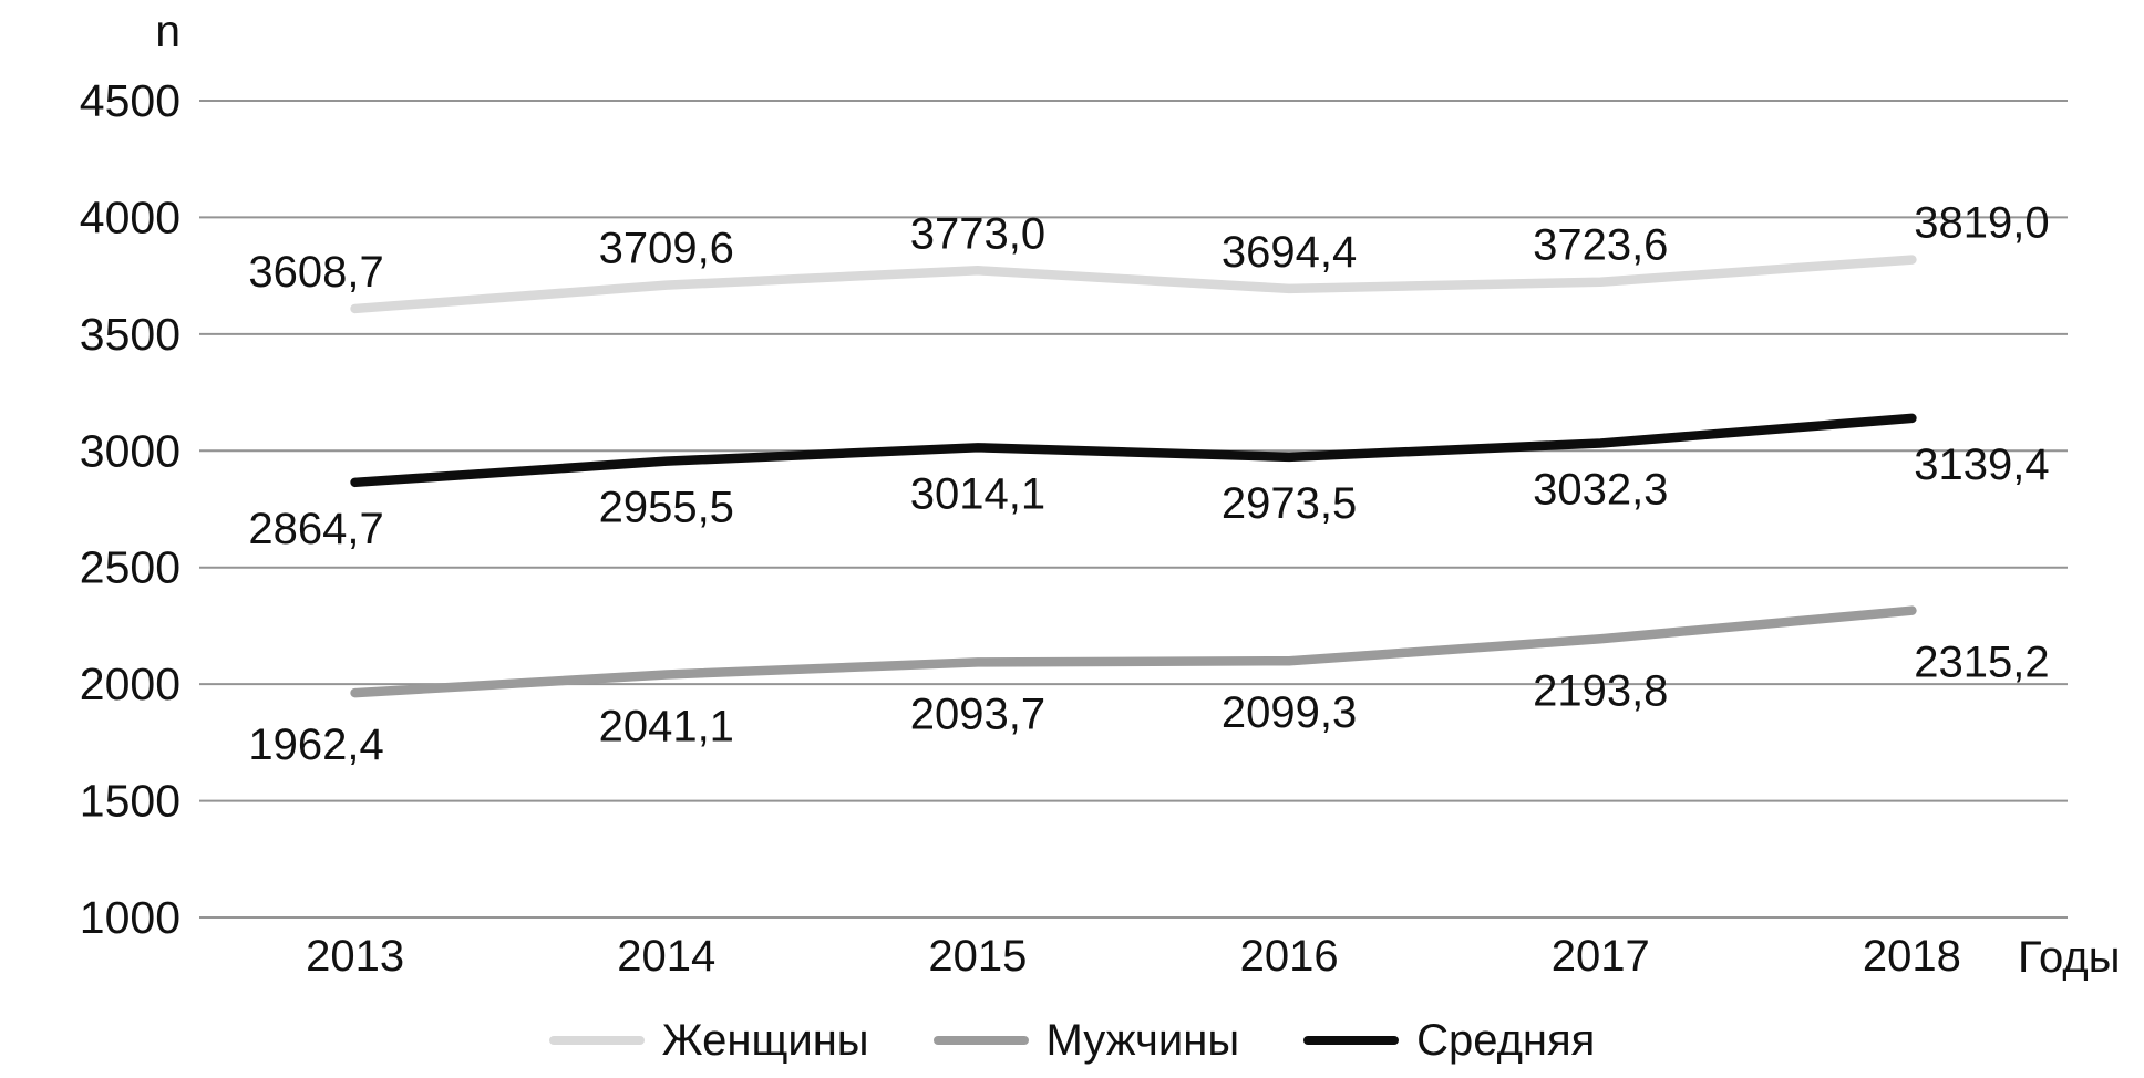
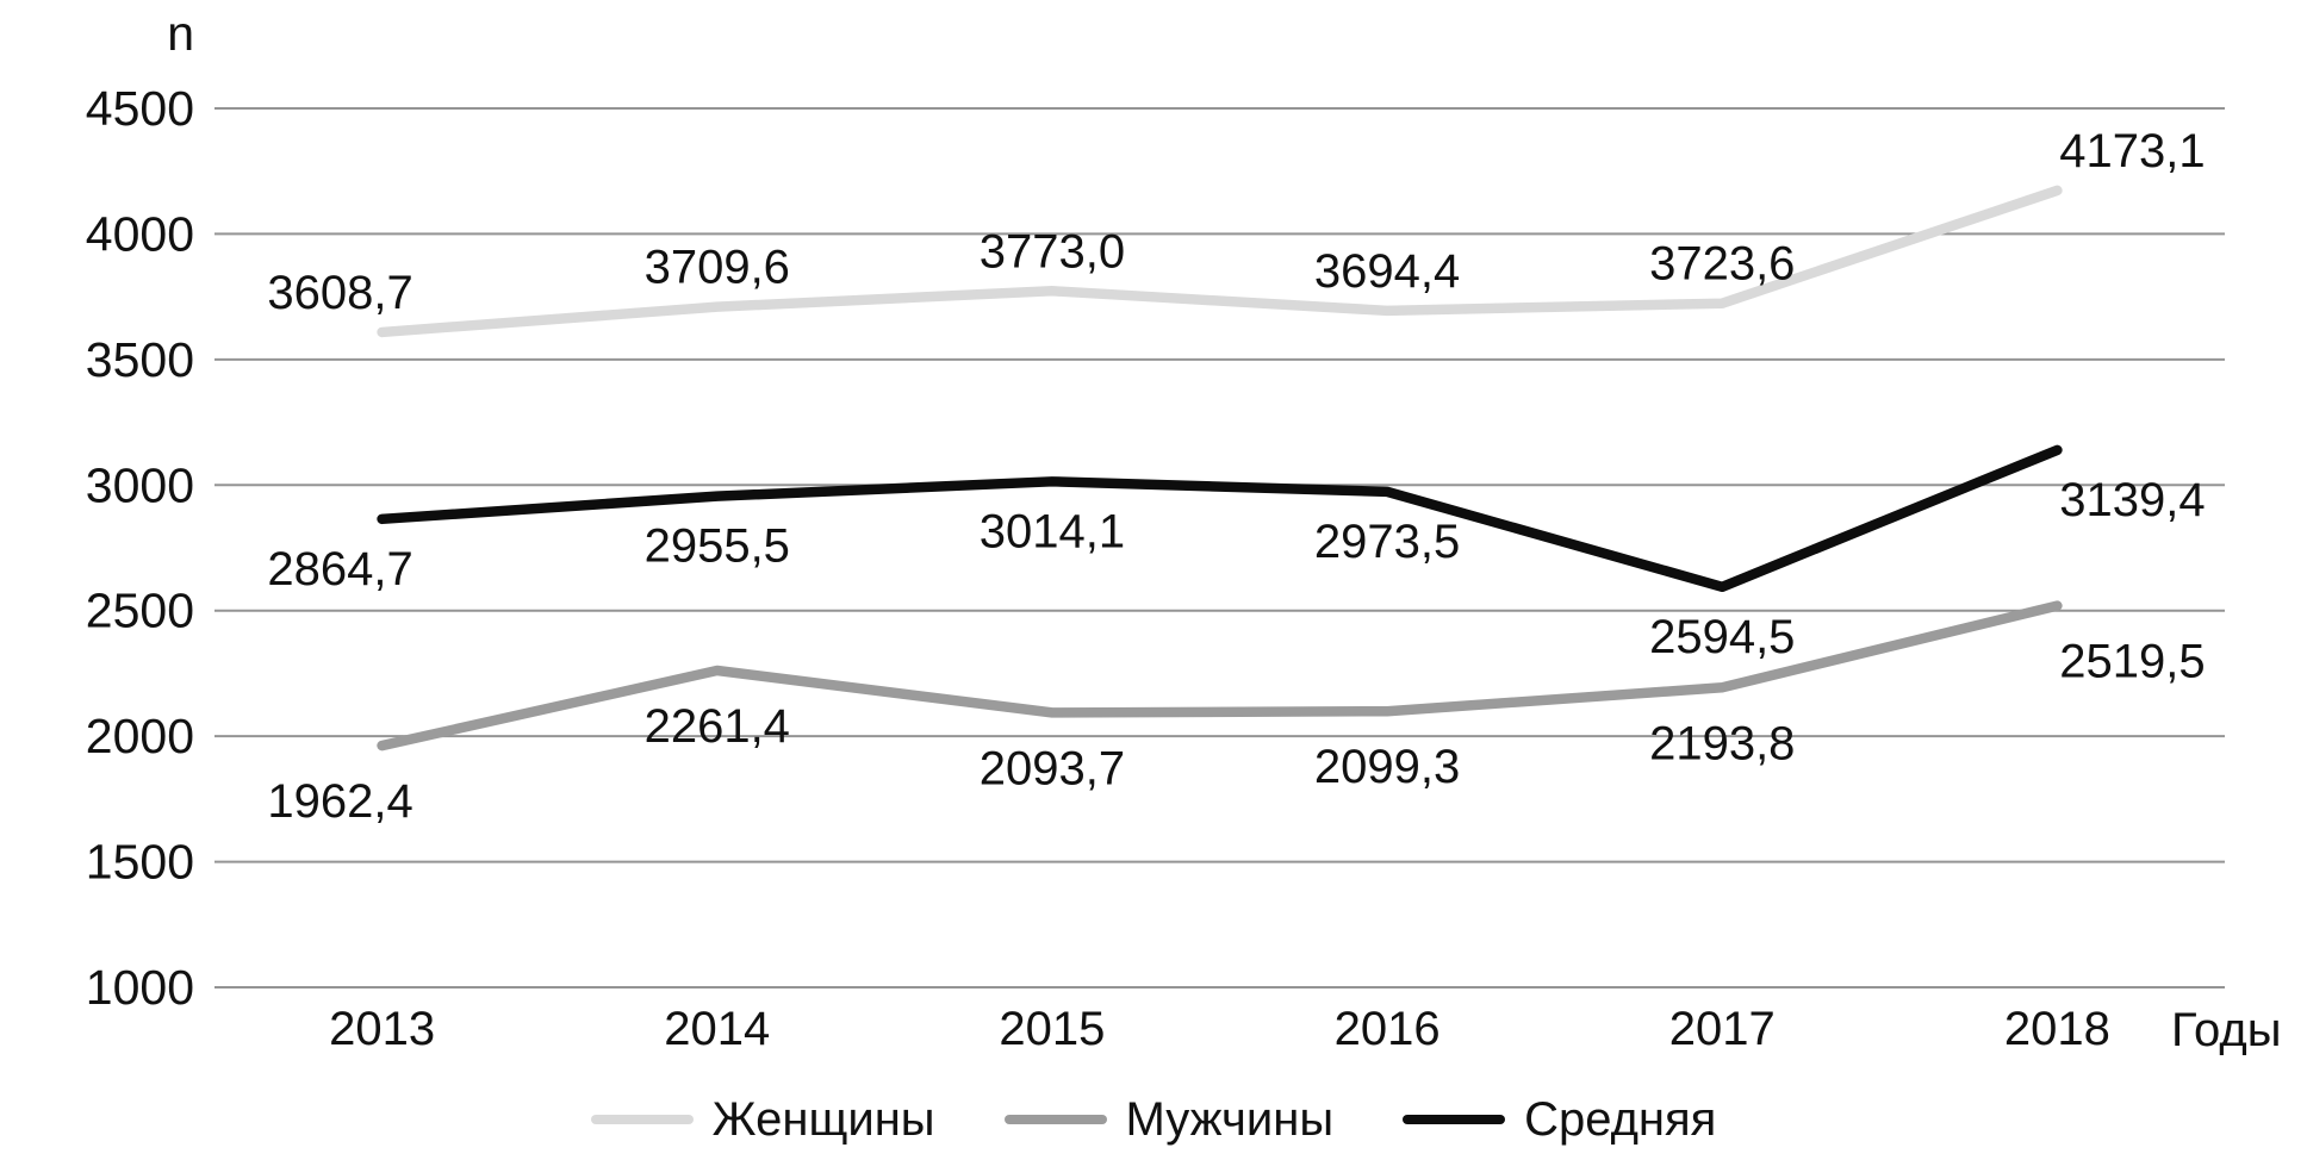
Мужчины/2014: 2041,1 -> 2261,4
Средняя/2017: 3032,3 -> 2594,5
Женщины/2018: 3819,0 -> 4173,1
Мужчины/2018: 2315,2 -> 2519,5
